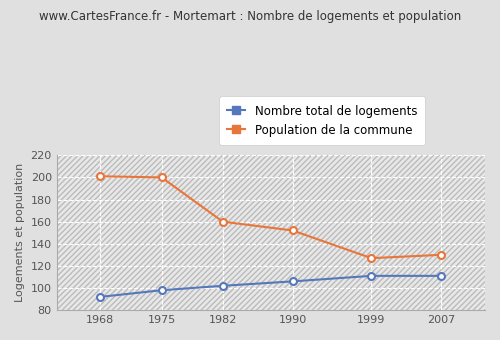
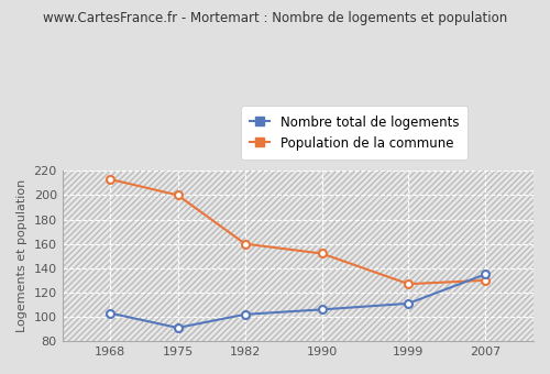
Nombre total de logements/1968: 92 -> 103
Population de la commune/1968: 201 -> 213
Nombre total de logements/1975: 98 -> 91
Nombre total de logements/2007: 111 -> 135
